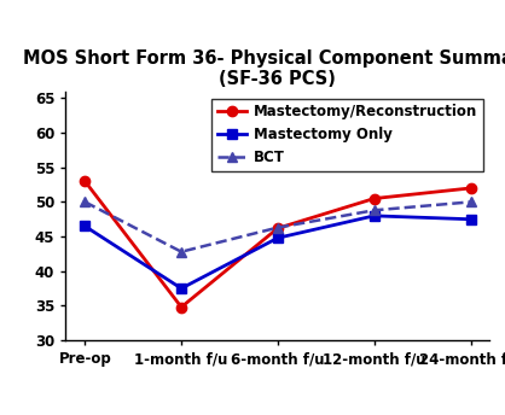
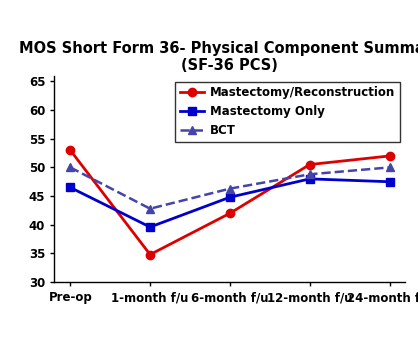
Mastectomy Only/1-month f/u: 37.5 -> 39.6
Mastectomy/Reconstruction/6-month f/u: 46.2 -> 42.0
